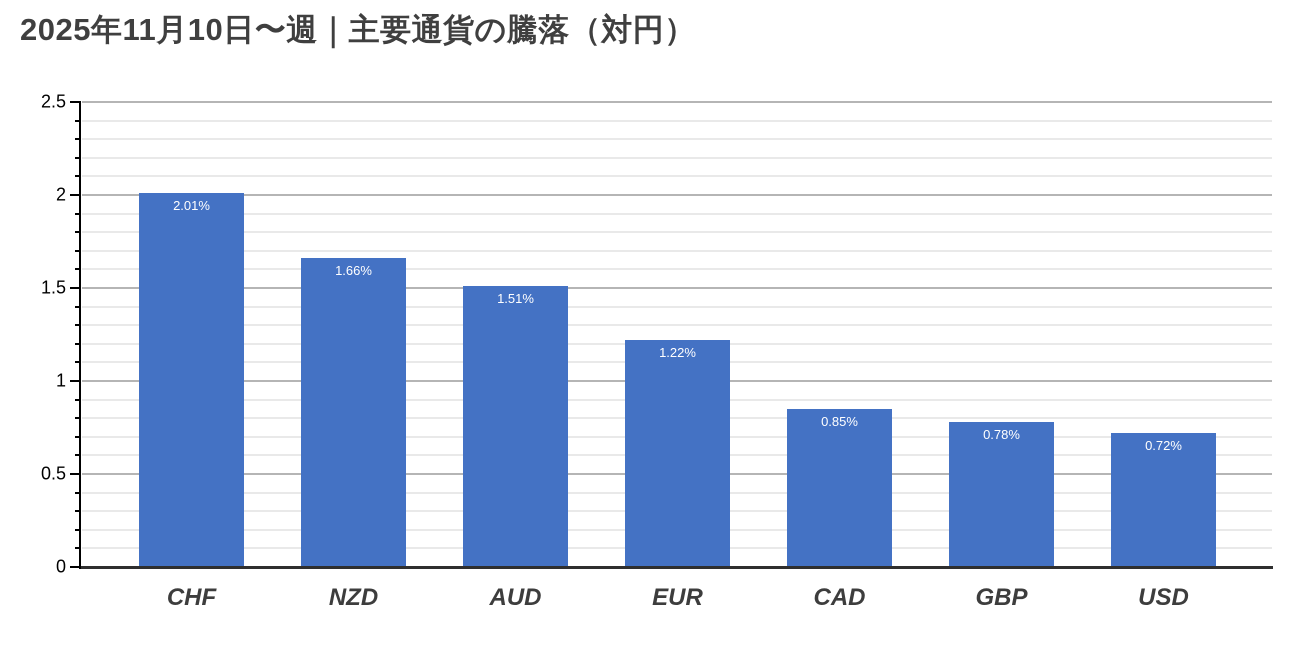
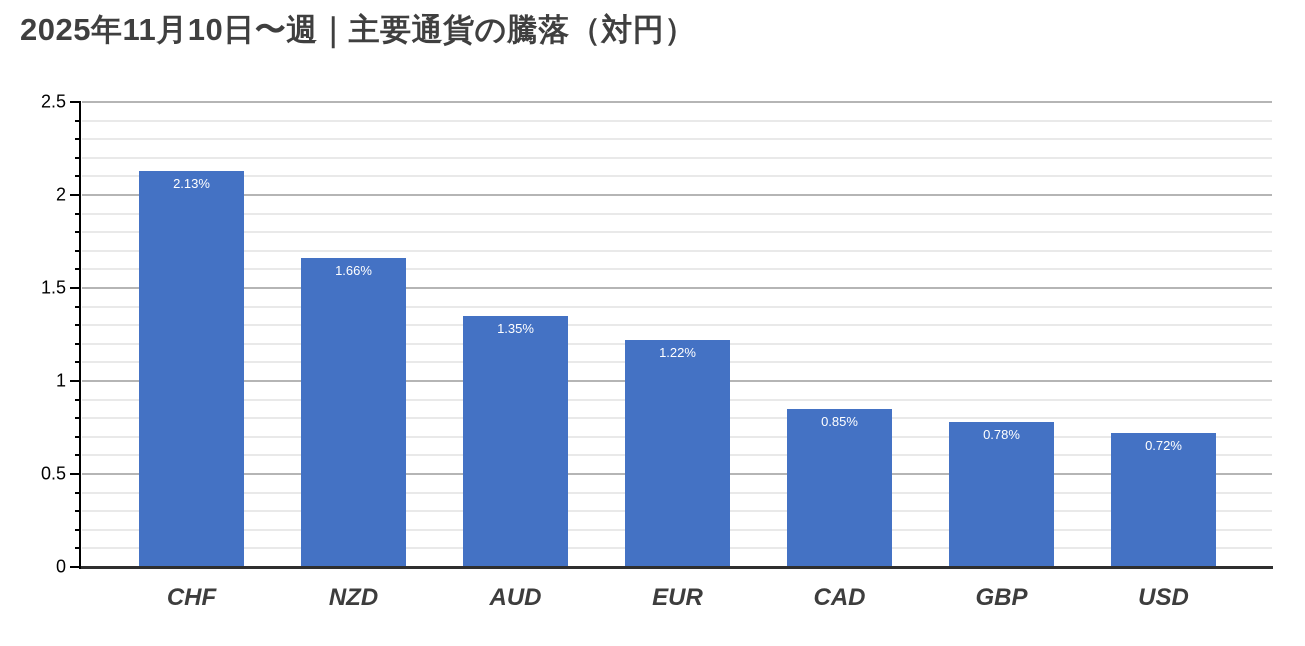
CHF: 2.01% -> 2.13%
AUD: 1.51% -> 1.35%
